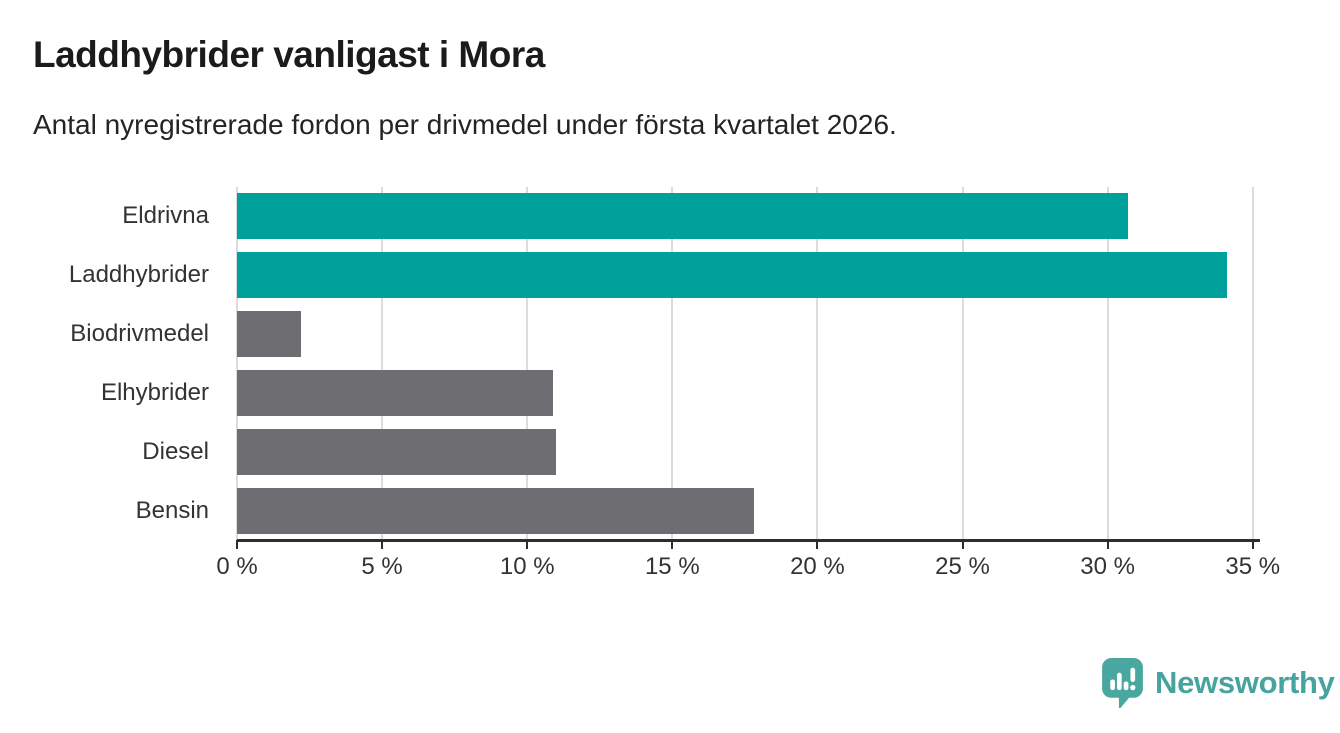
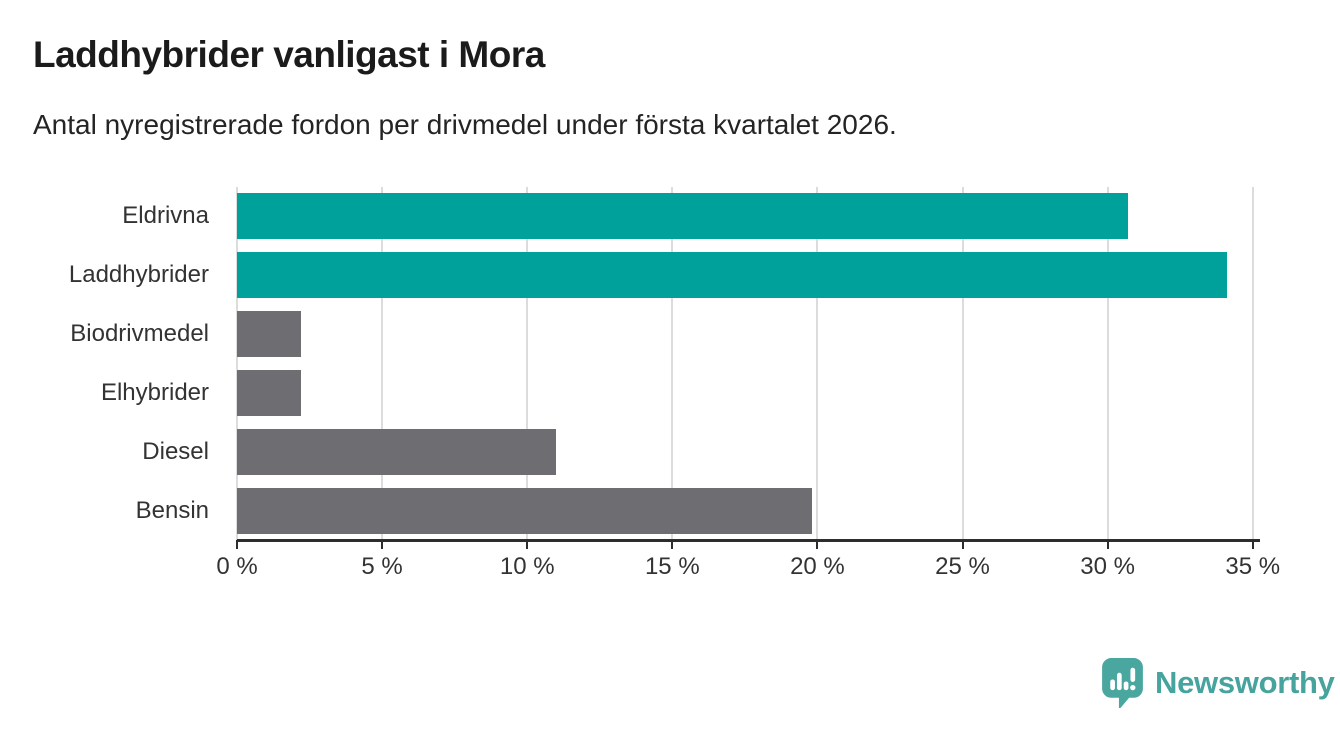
Elhybrider: 10.9% -> 2.2%
Bensin: 17.8% -> 19.8%
